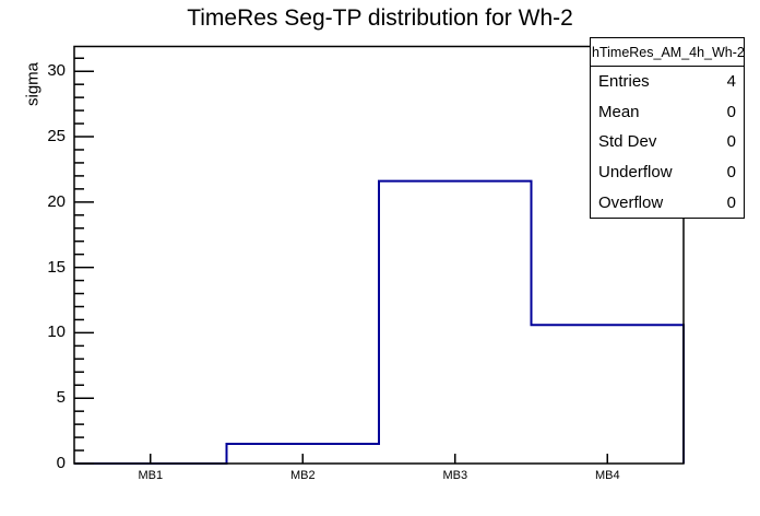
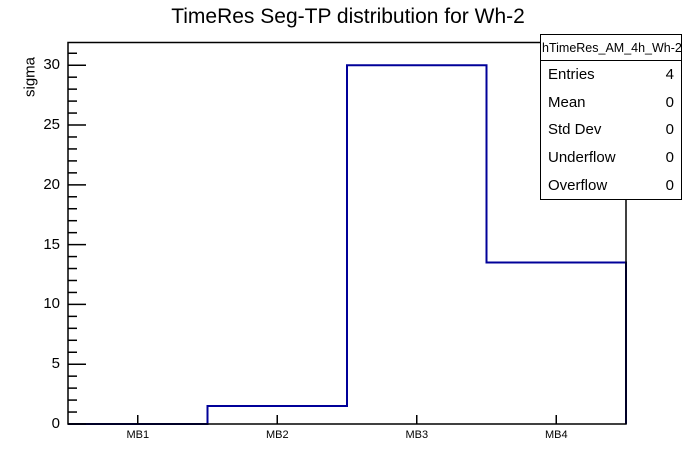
MB3: 21.6 -> 30.0
MB4: 10.6 -> 13.5
